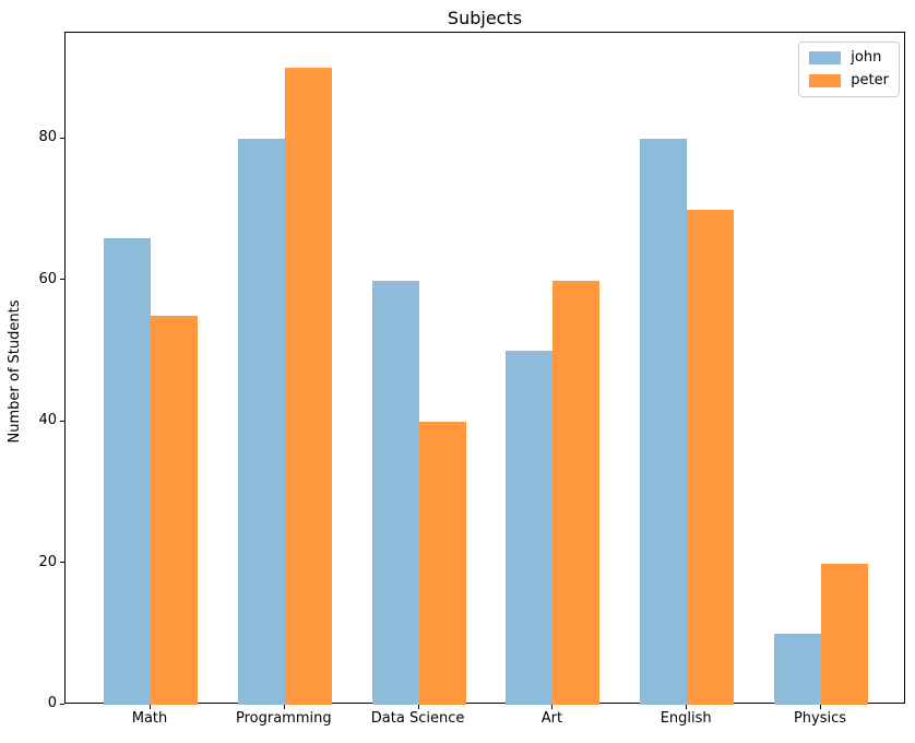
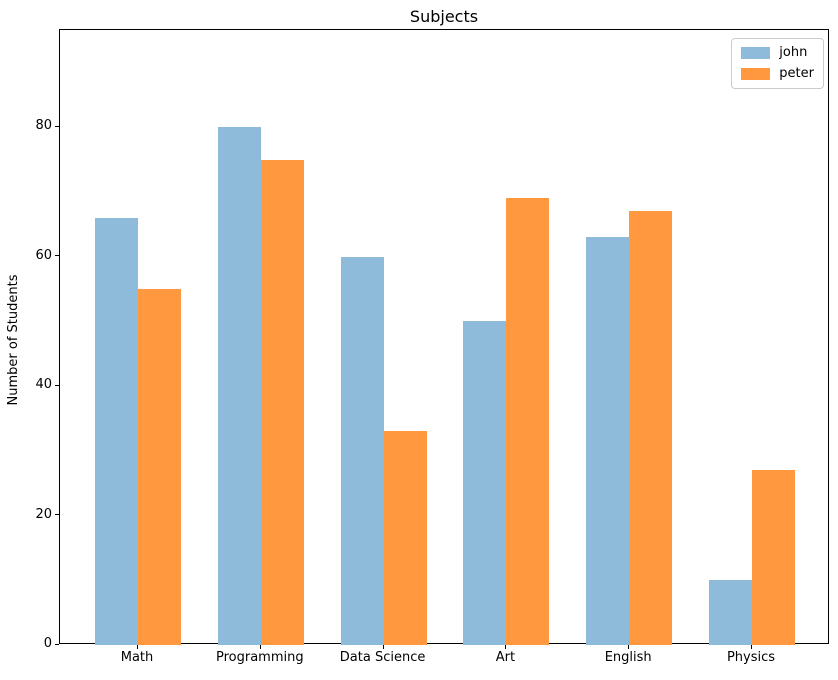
peter/Programming: 90 -> 75
peter/Data Science: 40 -> 33
peter/Art: 60 -> 69
john/English: 80 -> 63
peter/English: 70 -> 67
peter/Physics: 20 -> 27
